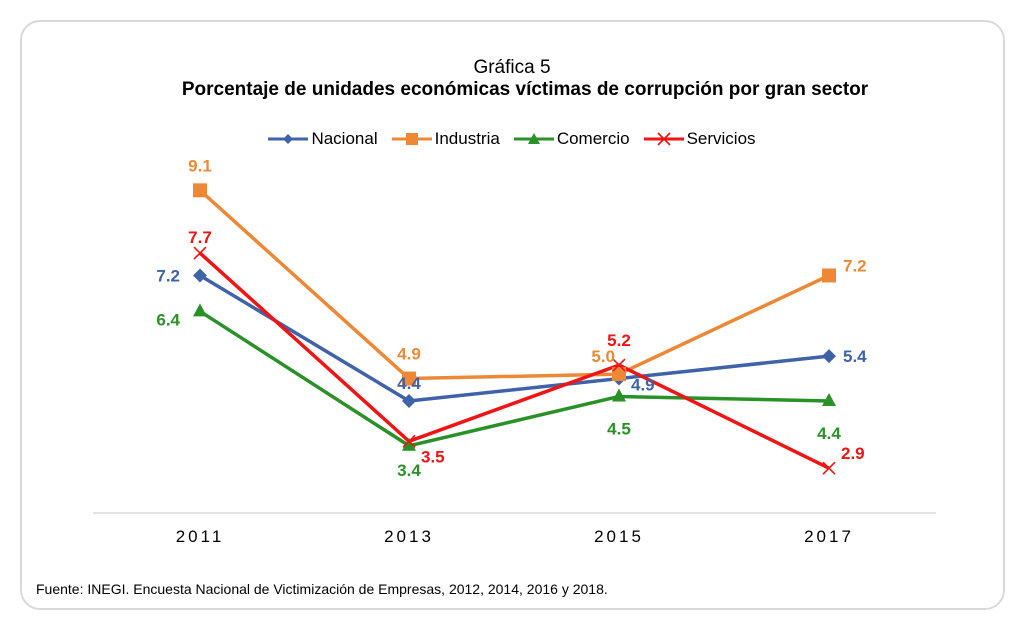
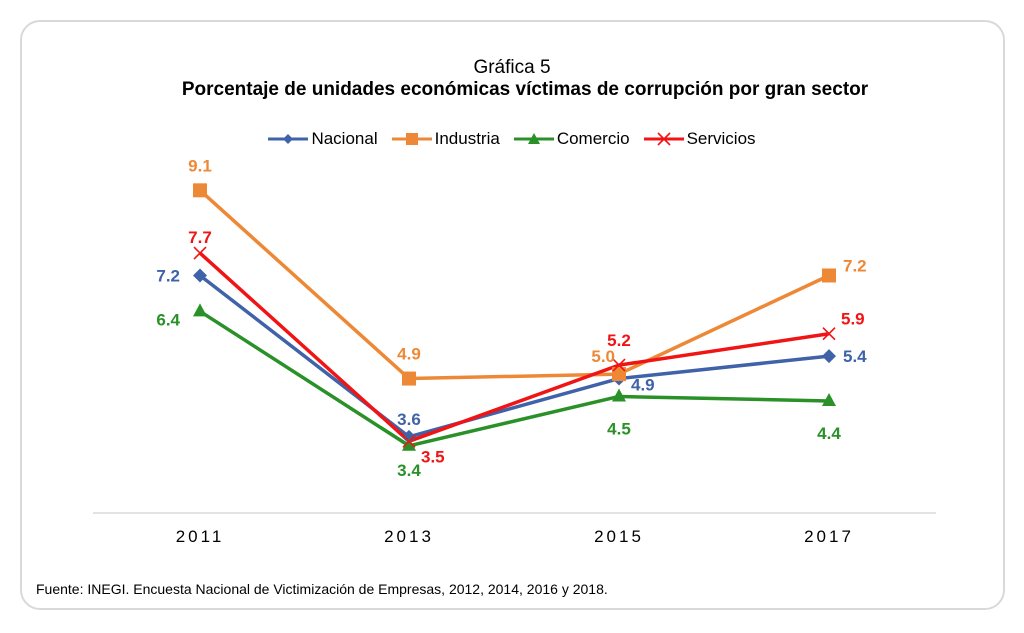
Nacional/2013: 4.4 -> 3.6
Servicios/2017: 2.9 -> 5.9
